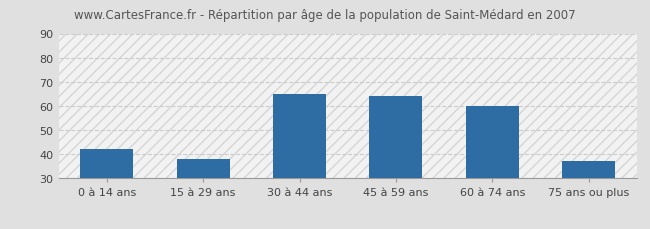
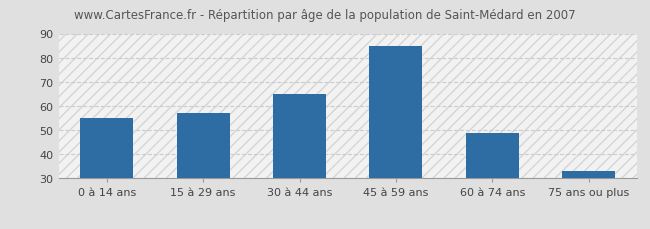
0 à 14 ans: 42 -> 55
15 à 29 ans: 38 -> 57
45 à 59 ans: 64 -> 85
60 à 74 ans: 60 -> 49
75 ans ou plus: 37 -> 33
